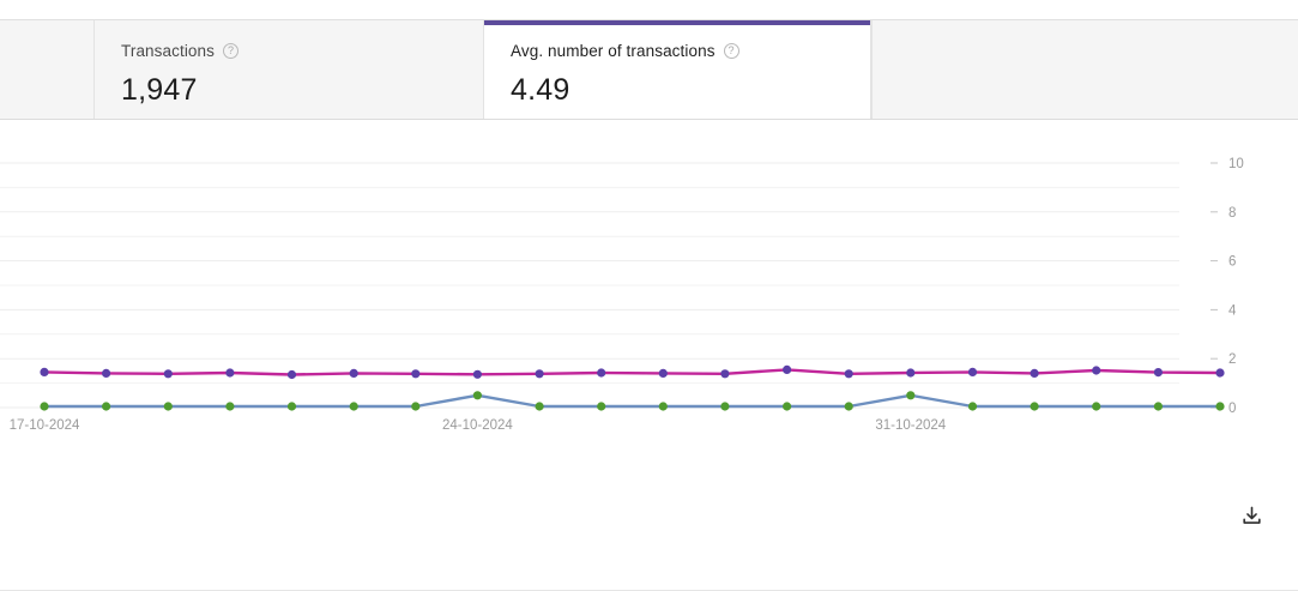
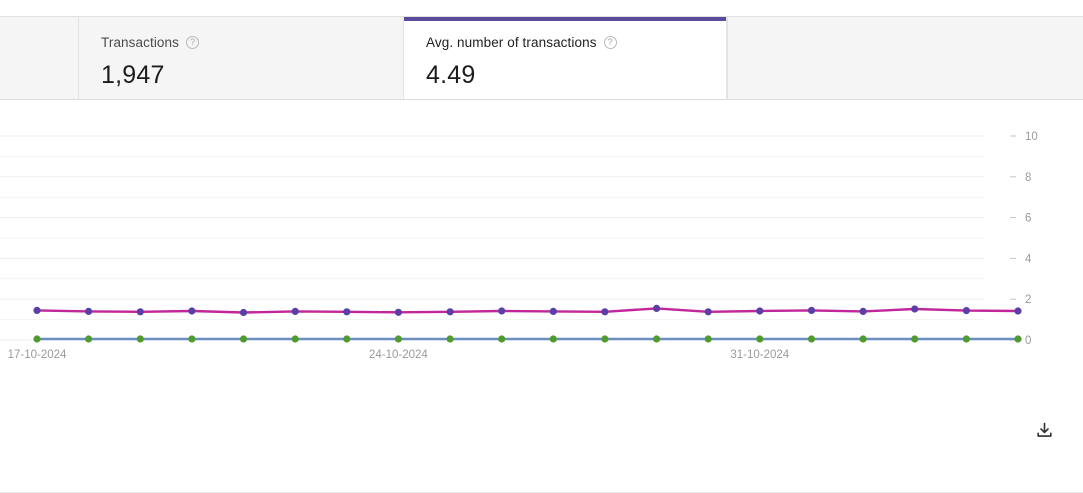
Transactions/24-10-2024: 0.5 -> 0.1
Transactions/31-10-2024: 0.5 -> 0.1
